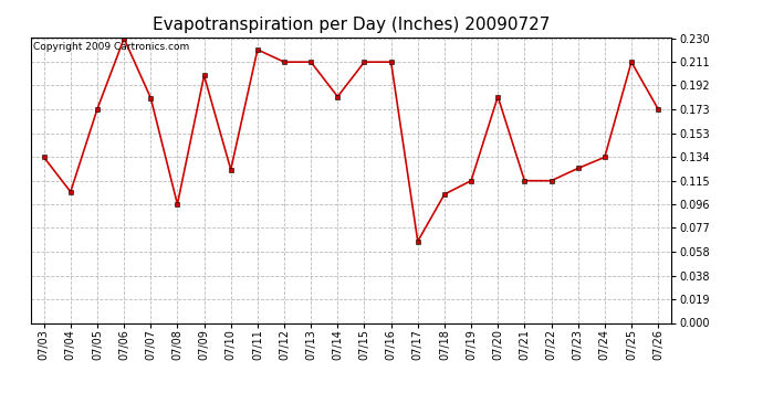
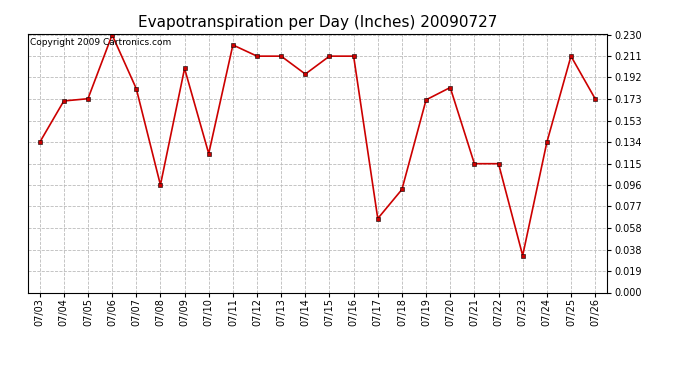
07/04: 0.106 -> 0.171
07/14: 0.183 -> 0.195
07/18: 0.104 -> 0.092
07/19: 0.115 -> 0.172
07/23: 0.125 -> 0.033
